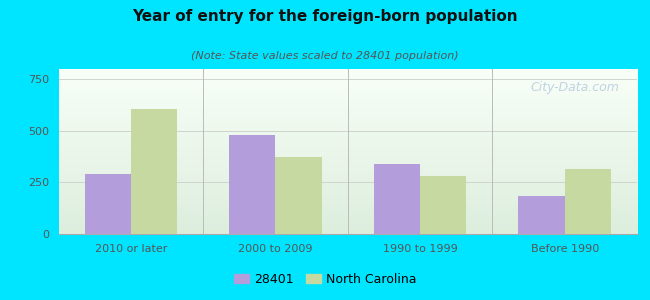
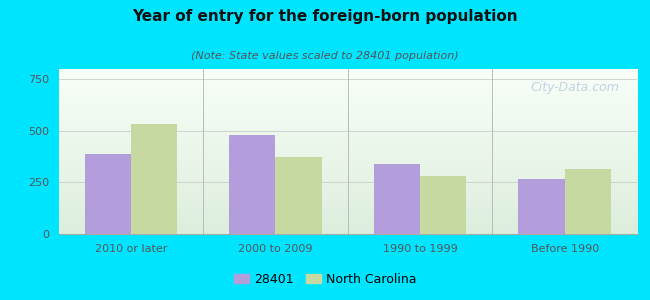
28401/2010 or later: 290 -> 390
North Carolina/2010 or later: 605 -> 535
28401/Before 1990: 185 -> 265
